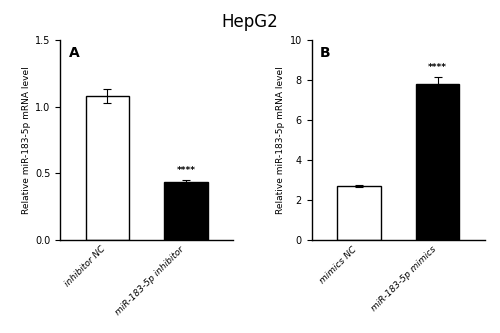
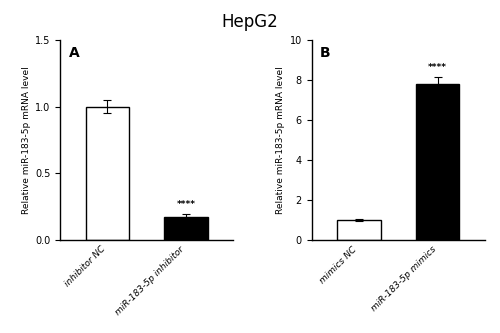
inhibitor NC: 1.08 -> 1.00
miR-183-5p inhibitor: 0.43 -> 0.17
mimics NC: 2.7 -> 1.0
